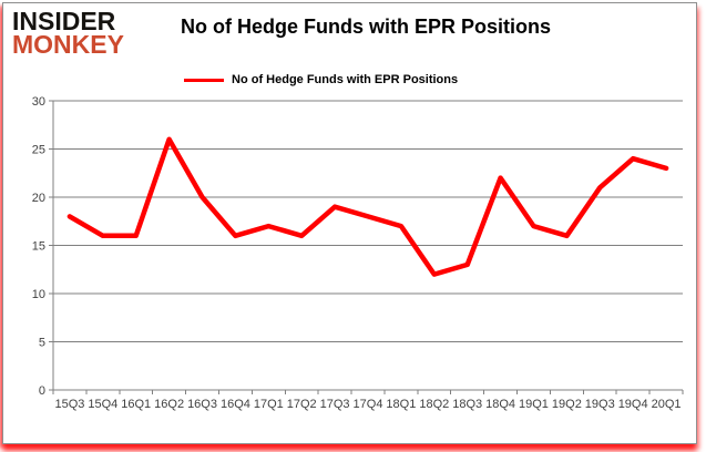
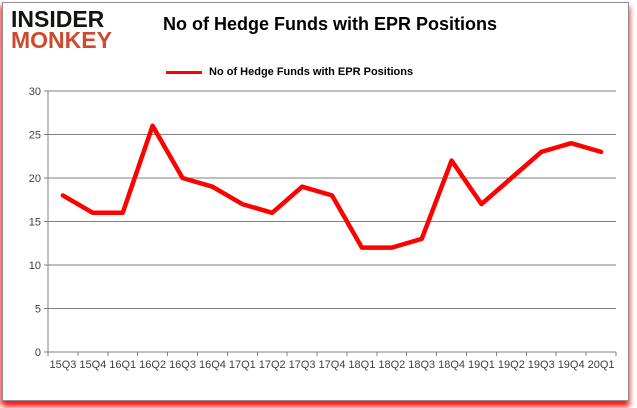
16Q4: 16 -> 19
18Q1: 17 -> 12
19Q2: 16 -> 20
19Q3: 21 -> 23
